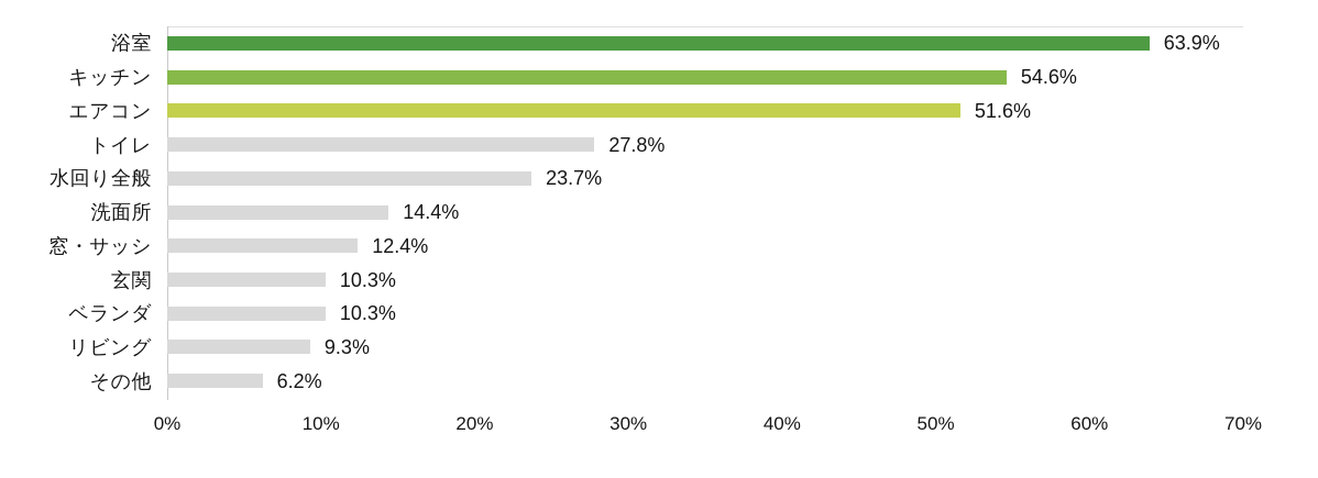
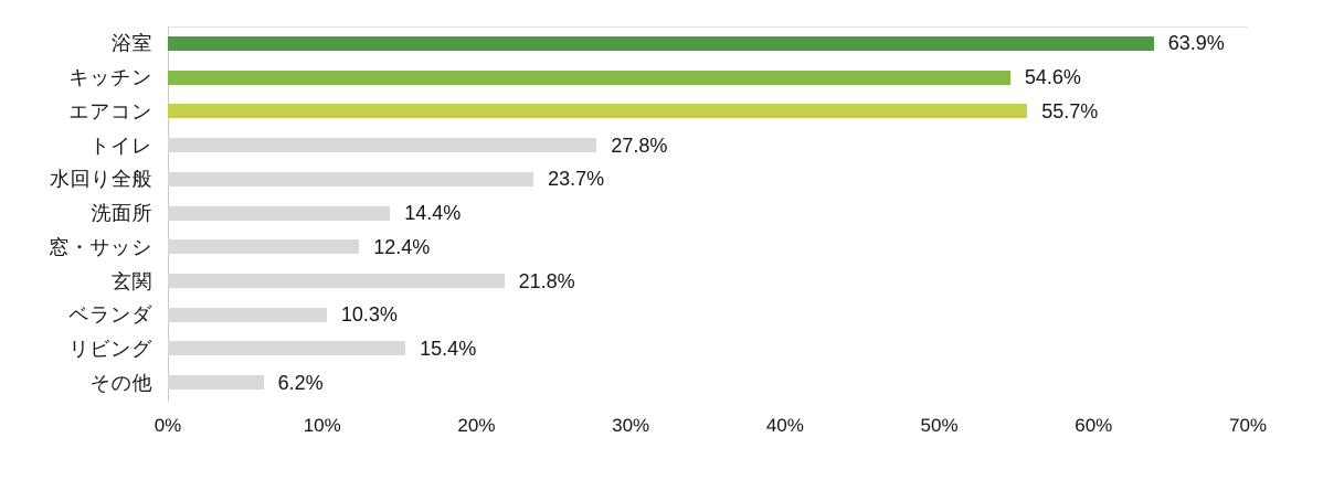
エアコン: 51.6% -> 55.7%
玄関: 10.3% -> 21.8%
リビング: 9.3% -> 15.4%
